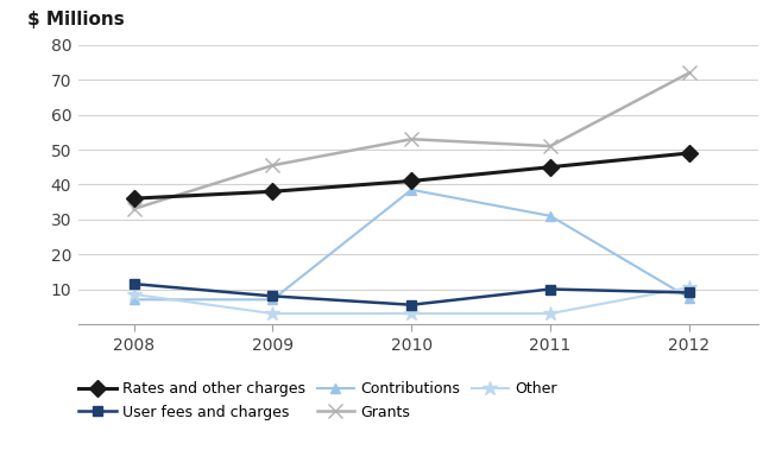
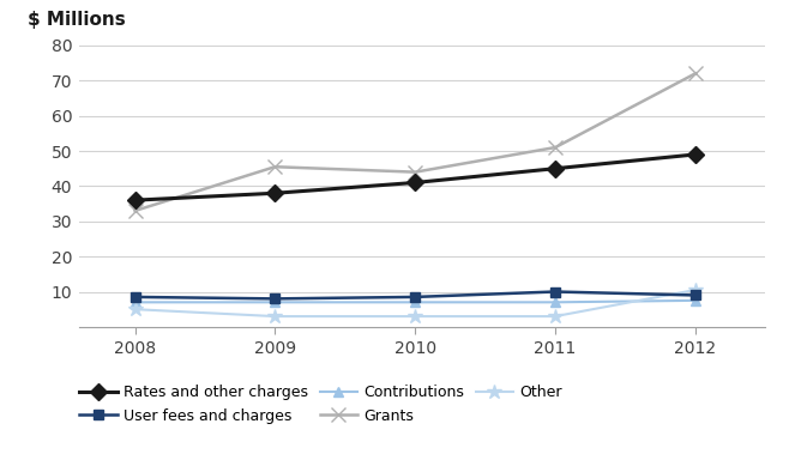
User fees and charges/2008: 11.5 -> 8.5
Other/2008: 8.5 -> 5.0
User fees and charges/2010: 5.5 -> 8.5
Contributions/2010: 38.5 -> 7.0
Grants/2010: 53.0 -> 44.0
Contributions/2011: 31.0 -> 7.0
